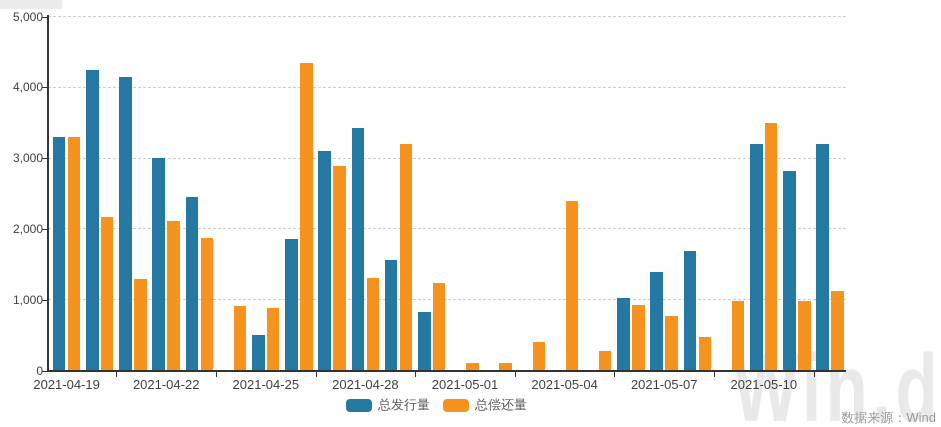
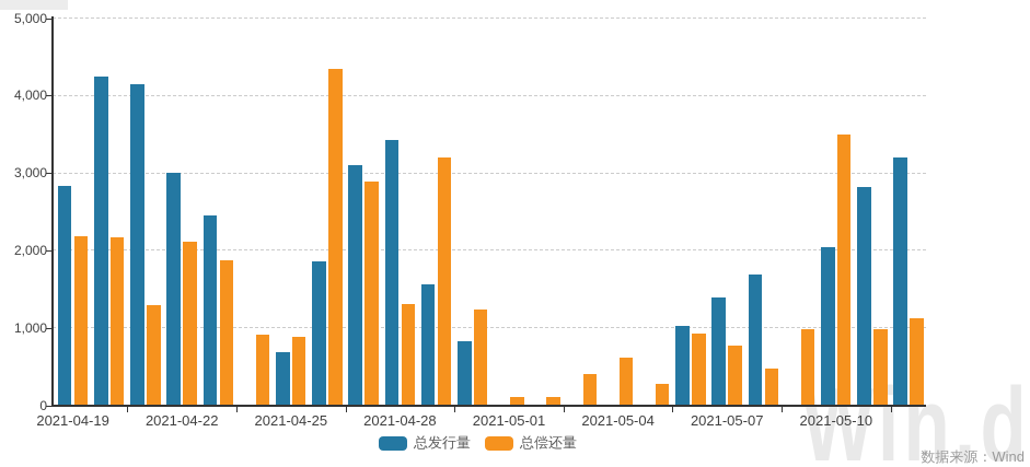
总发行量/2021-04-19: 3300 -> 2800
总偿还量/2021-04-19: 3300 -> 2200
总发行量/2021-04-25: 500 -> 700
总偿还量/2021-05-04: 2400 -> 600
总发行量/2021-05-10: 3200 -> 2000
